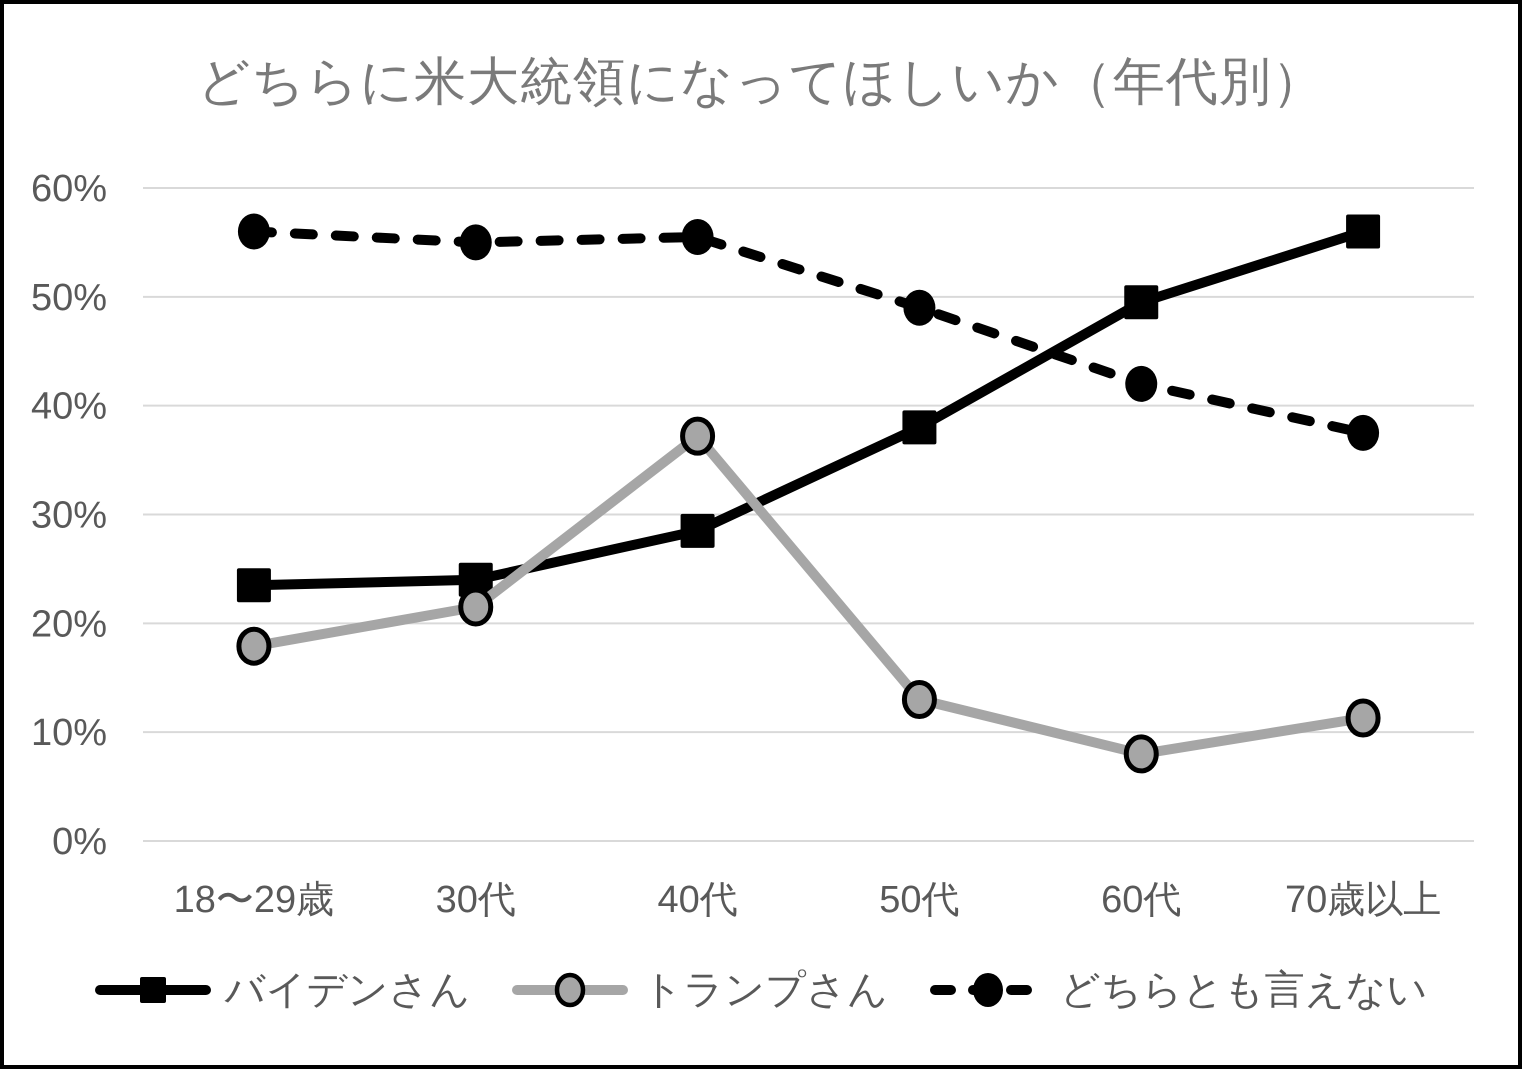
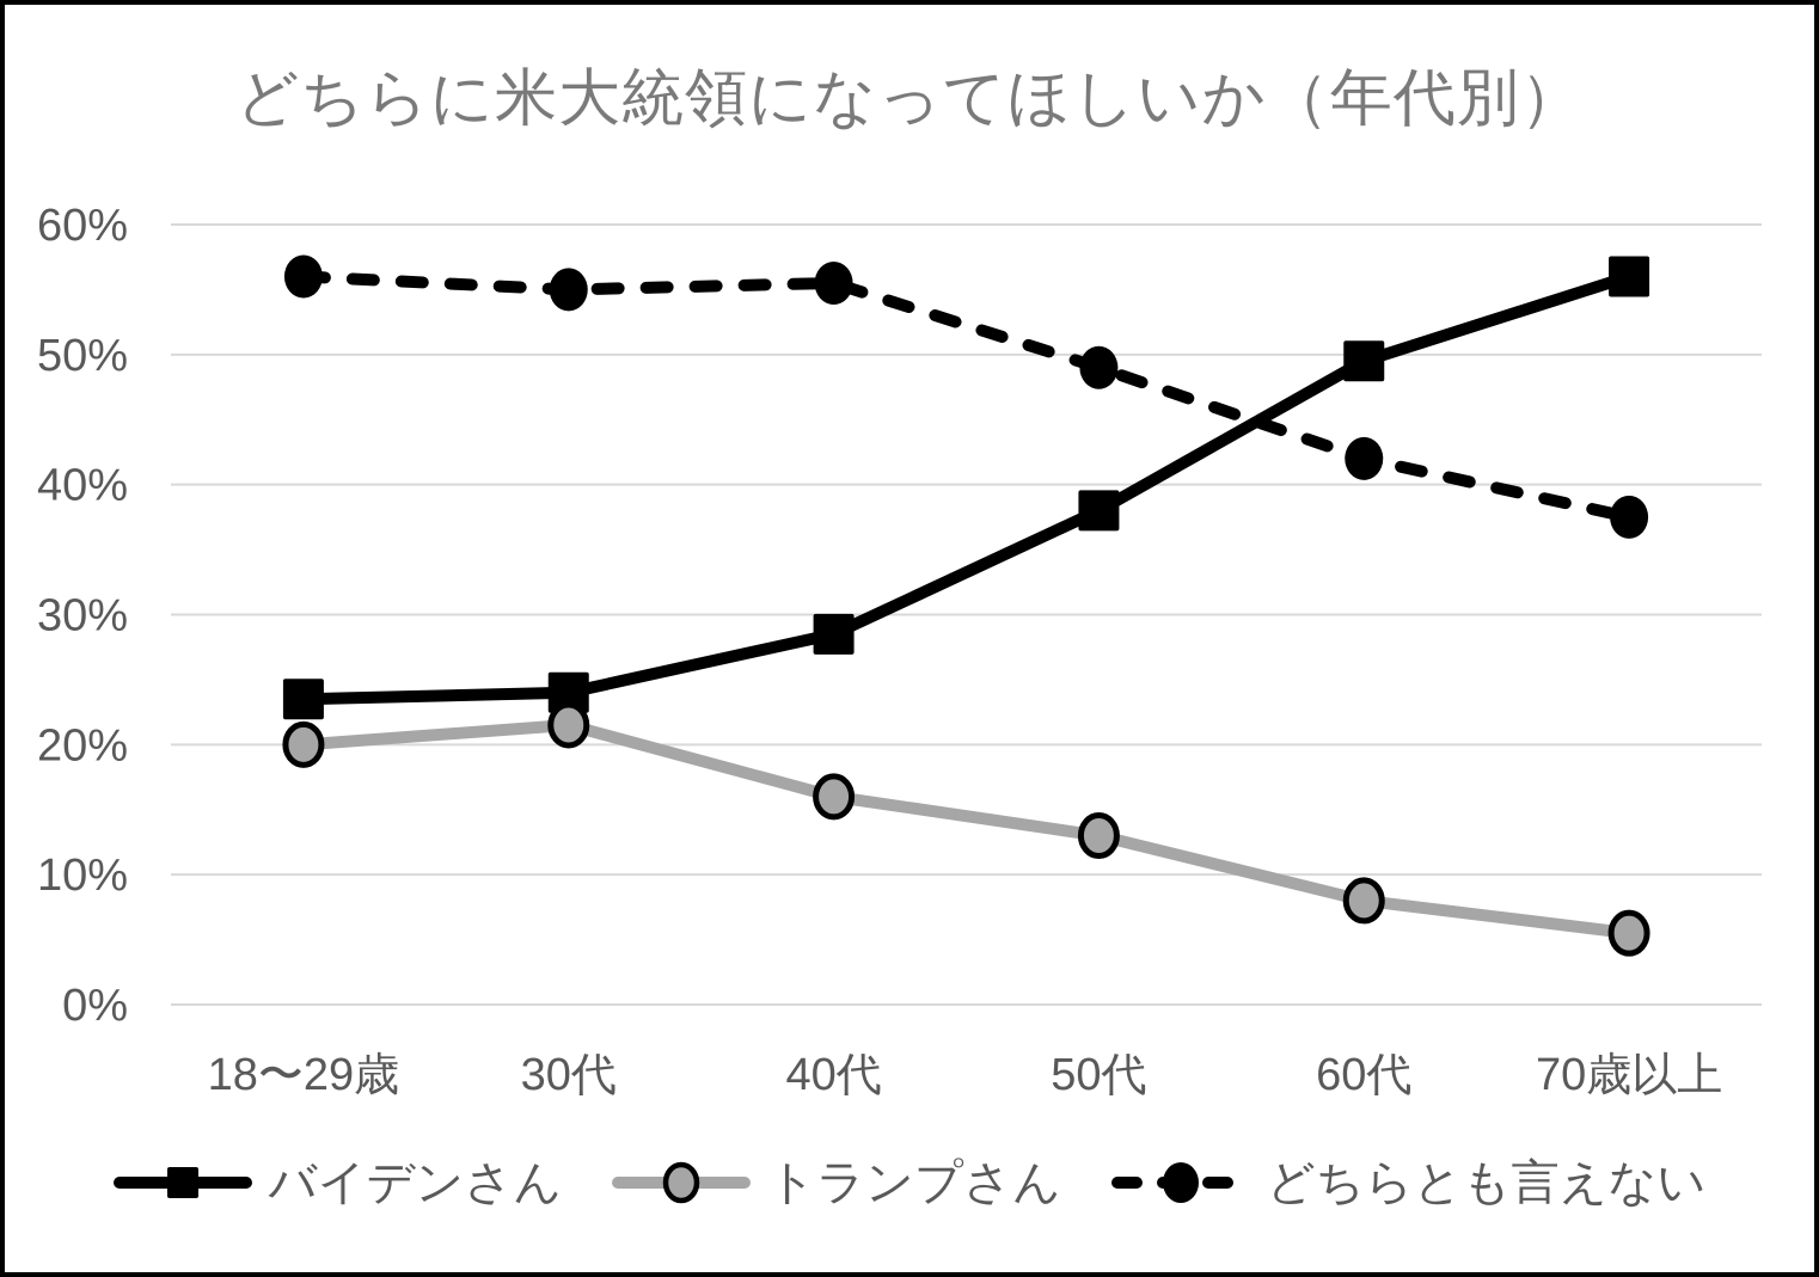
トランプさん/18〜29歳: 17.9% -> 20.0%
トランプさん/40代: 37.2% -> 16.0%
トランプさん/70歳以上: 11.3% -> 5.5%
